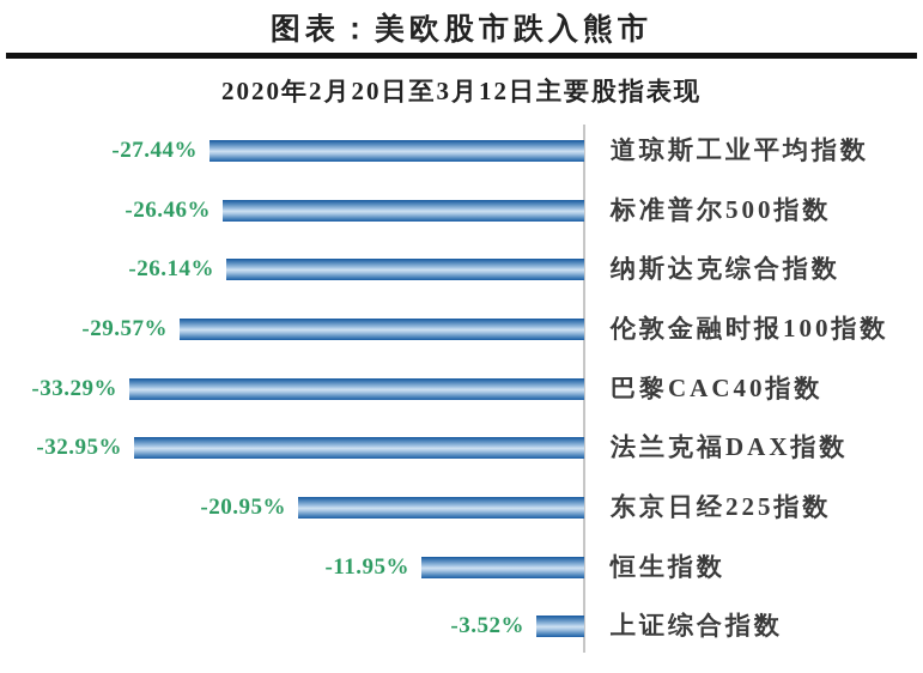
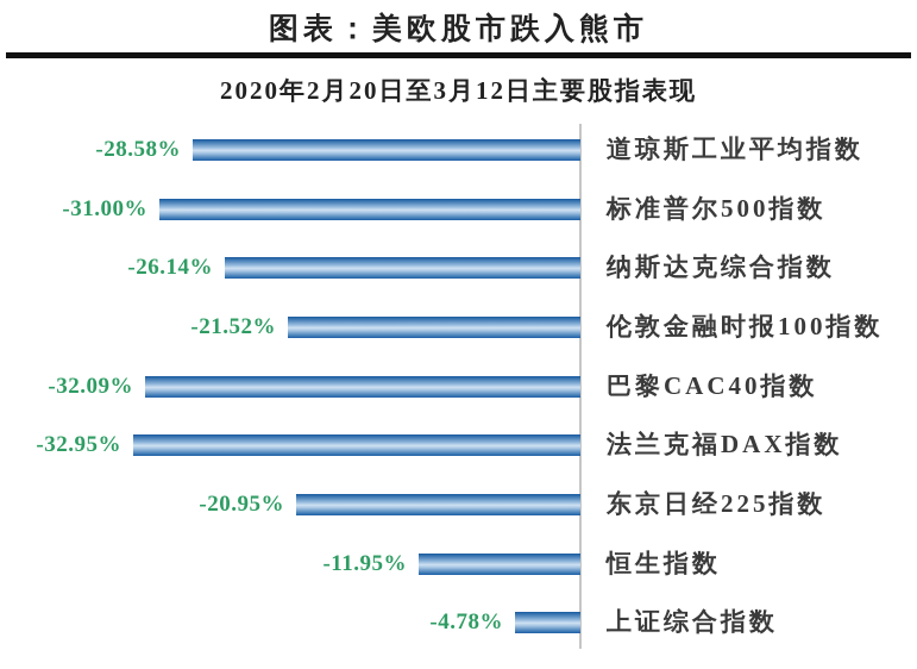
道琼斯工业平均指数: -27.44% -> -28.58%
标准普尔500指数: -26.46% -> -31.00%
伦敦金融时报100指数: -29.57% -> -21.52%
巴黎CAC40指数: -33.29% -> -32.09%
上证综合指数: -3.52% -> -4.78%
